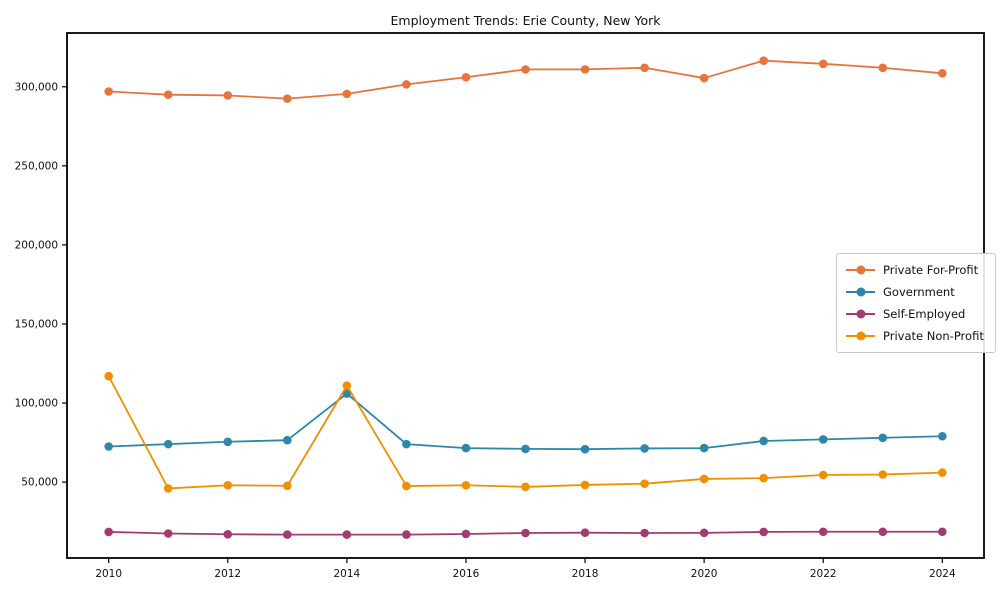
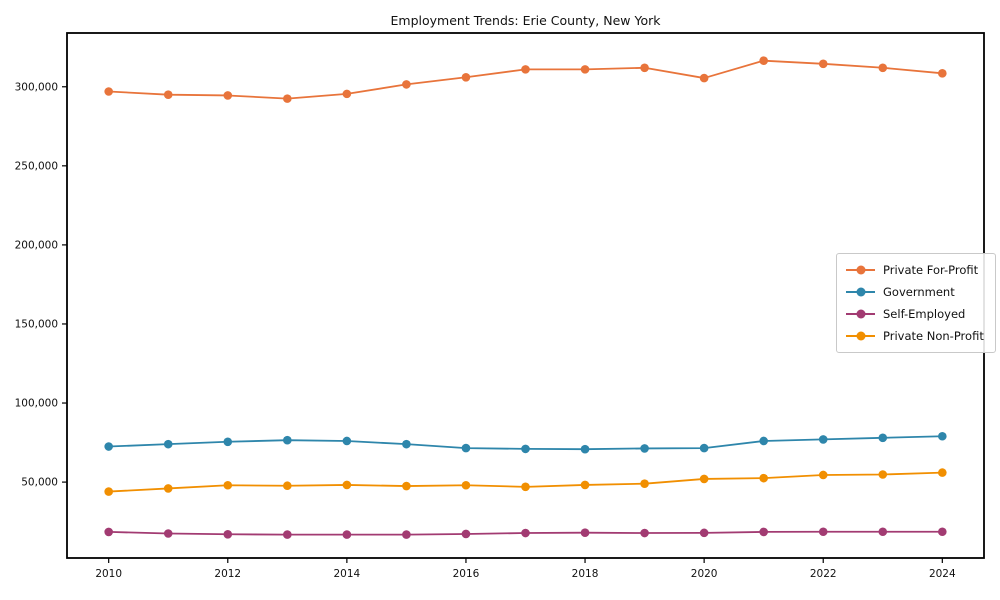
Private Non-Profit/2010: 117000 -> 44000
Government/2014: 106000 -> 76000
Private Non-Profit/2014: 111000 -> 48000
